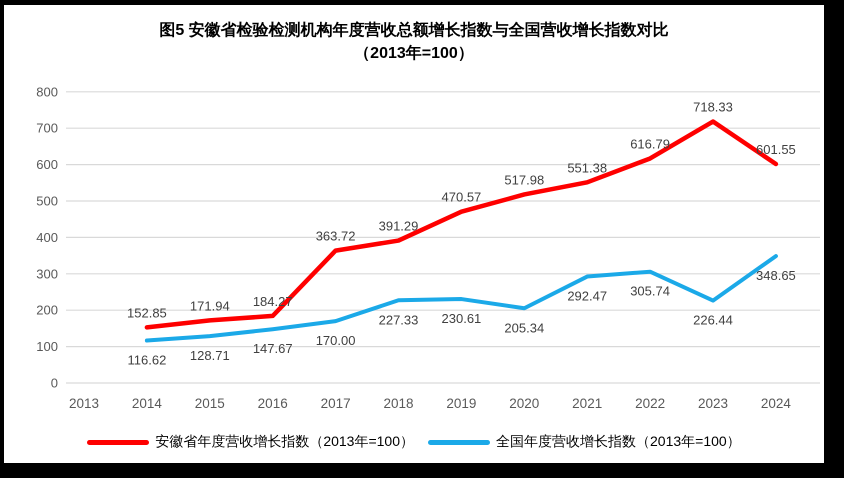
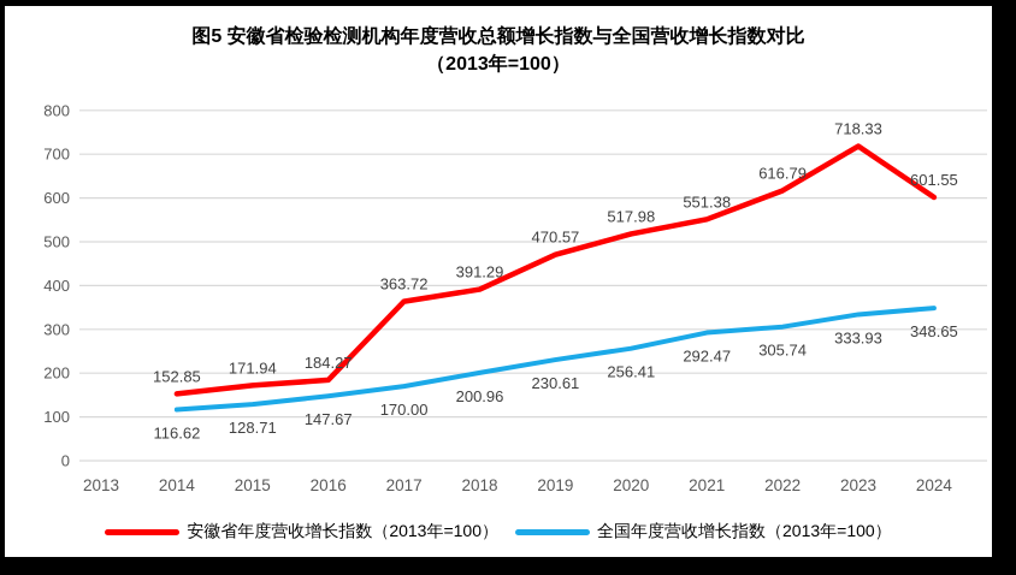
全国年度营收增长指数（2013年=100）/2018: 227.33 -> 200.96
全国年度营收增长指数（2013年=100）/2020: 205.34 -> 256.41
全国年度营收增长指数（2013年=100）/2023: 226.44 -> 333.93
